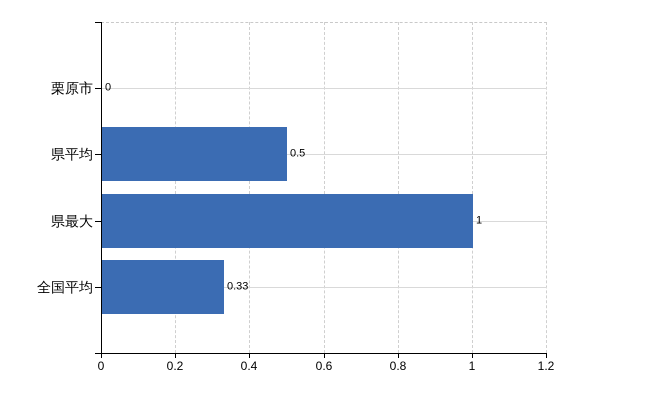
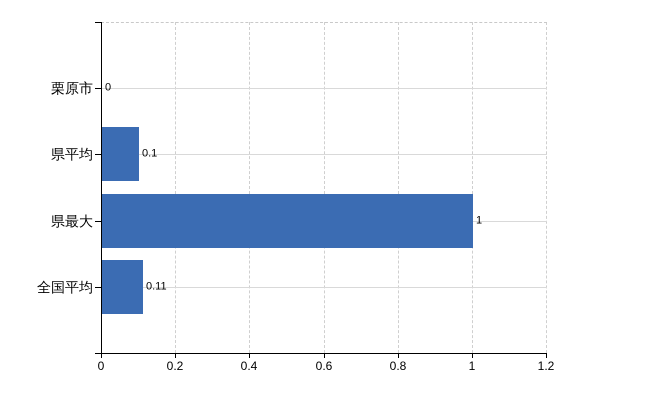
県平均: 0.5 -> 0.1
全国平均: 0.33 -> 0.11
